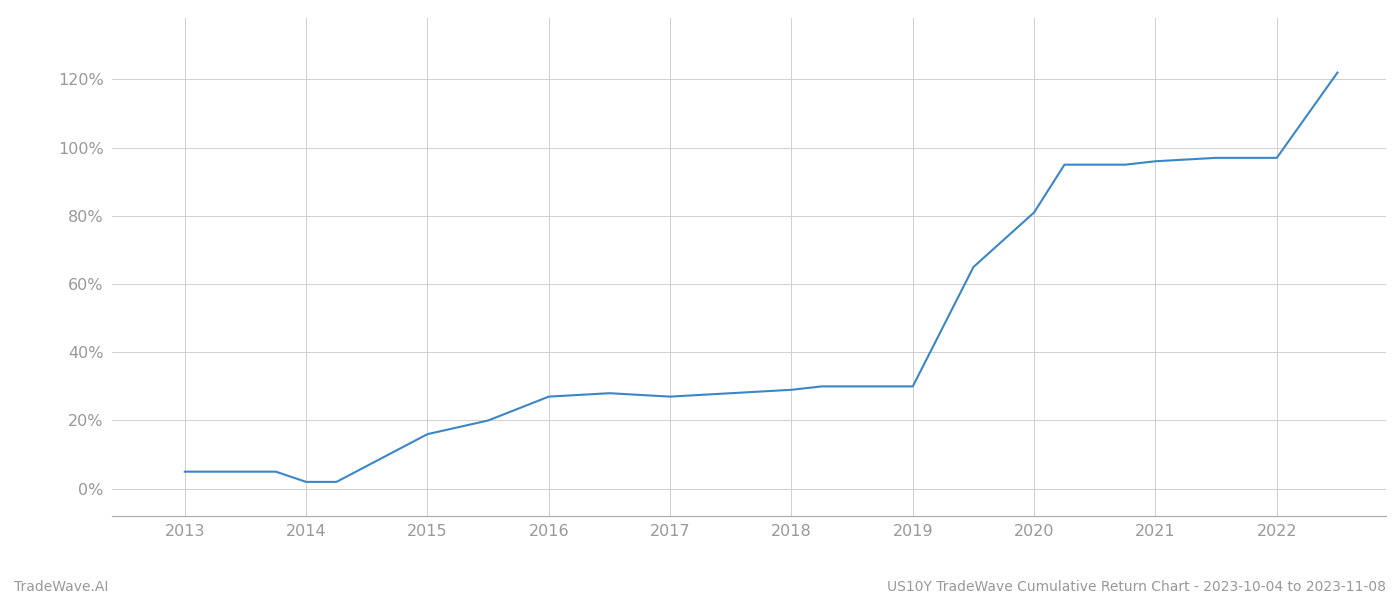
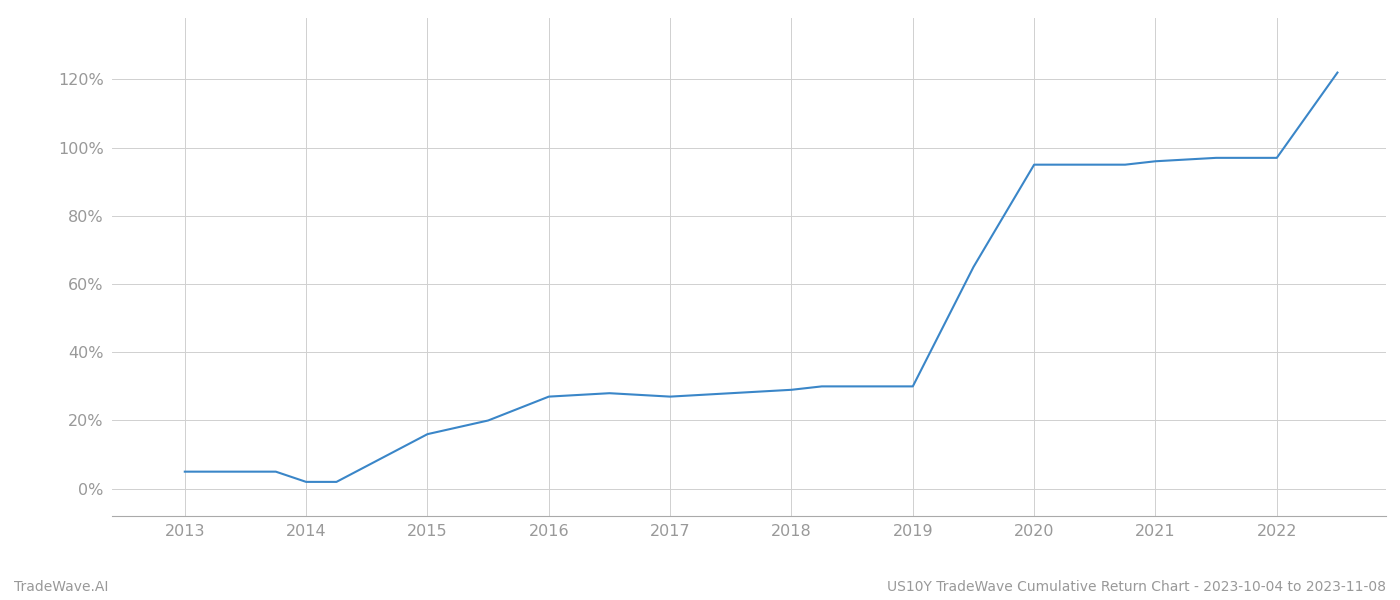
2020: 81% -> 95%
